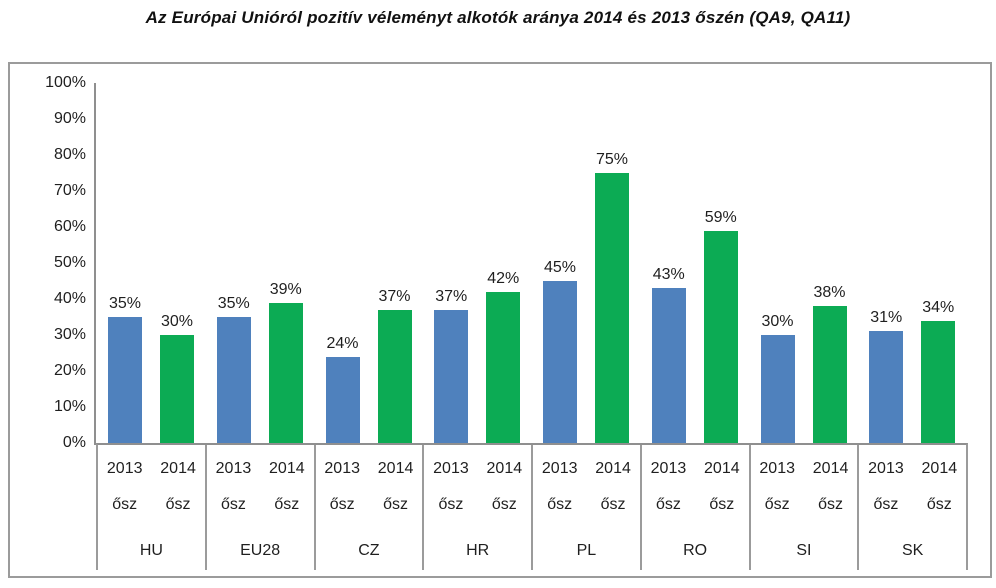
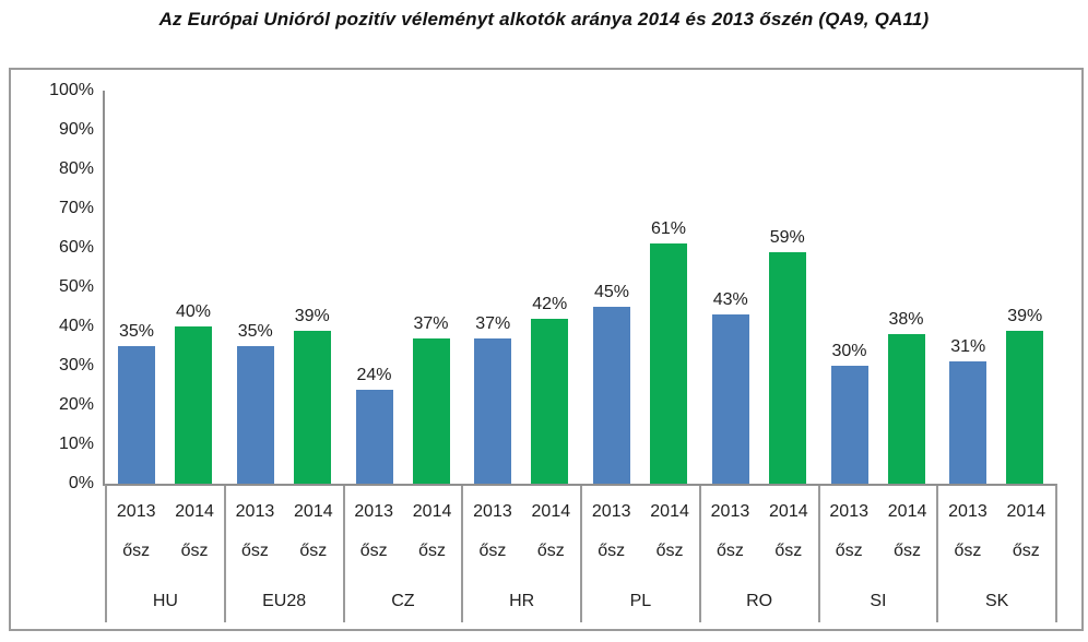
2014 ősz/HU: 30% -> 40%
2014 ősz/PL: 75% -> 61%
2014 ősz/SK: 34% -> 39%
